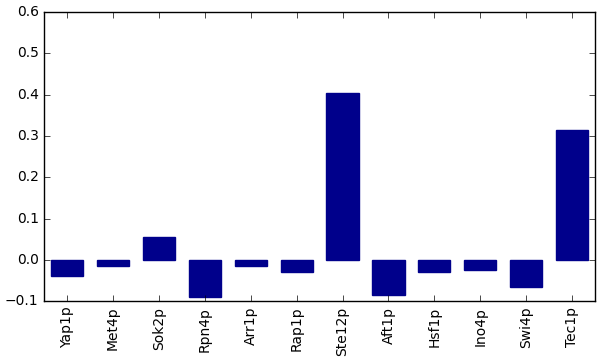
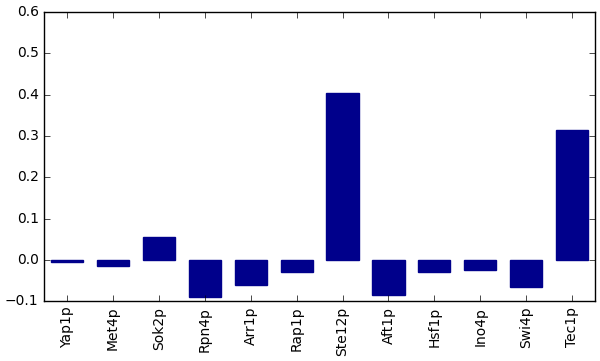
Yap1p: -0.040 -> -0.005
Arr1p: -0.015 -> -0.060
